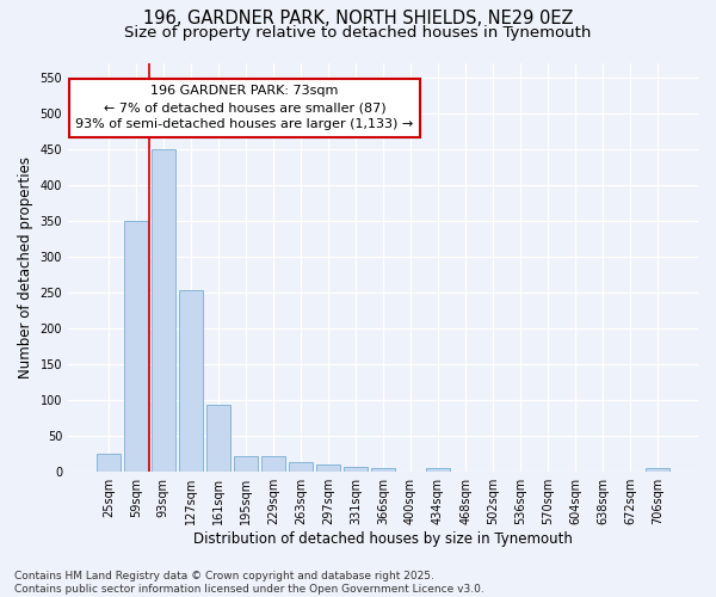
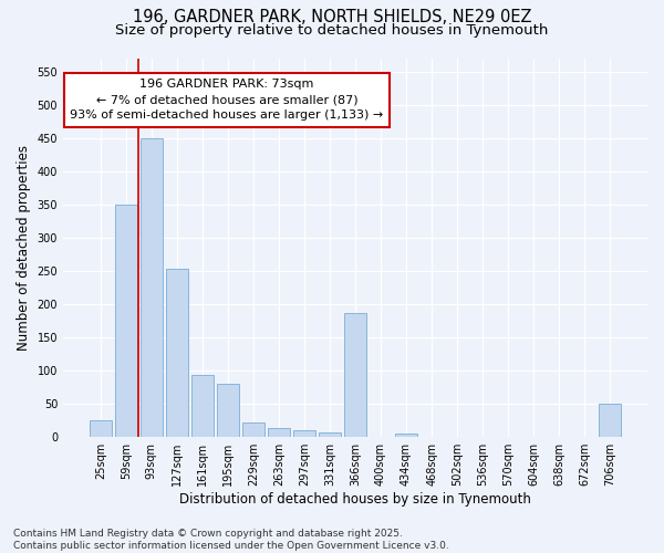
195sqm: 22 -> 80
366sqm: 5 -> 186
706sqm: 4 -> 50
